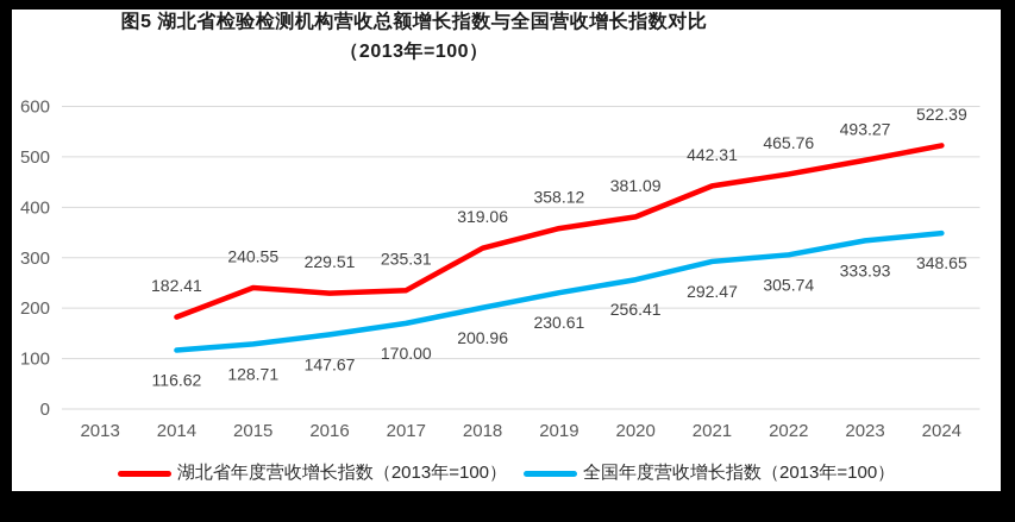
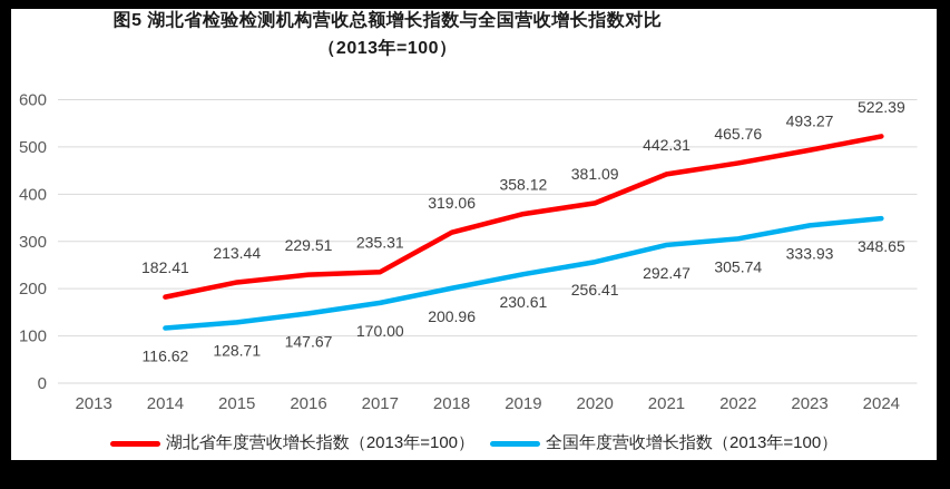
湖北省年度营收增长指数（2013年=100）/2015: 240.55 -> 213.44
